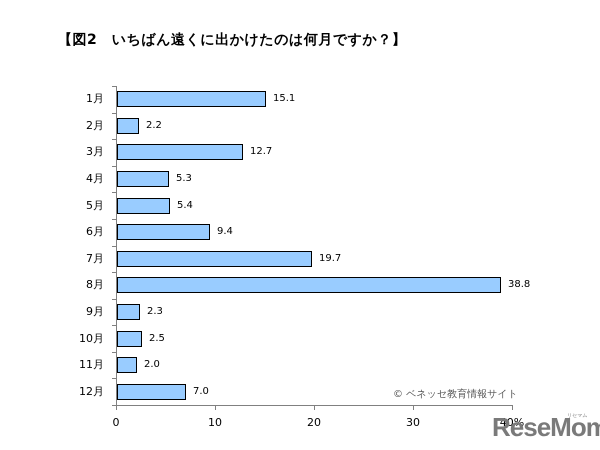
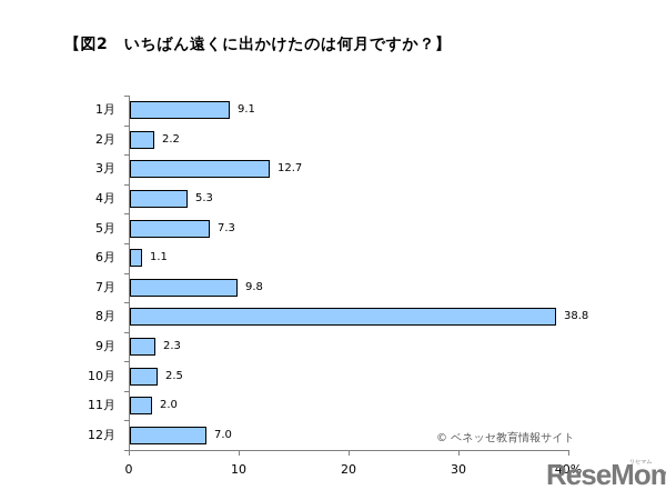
1月: 15.1 -> 9.1
5月: 5.4 -> 7.3
6月: 9.4 -> 1.1
7月: 19.7 -> 9.8
